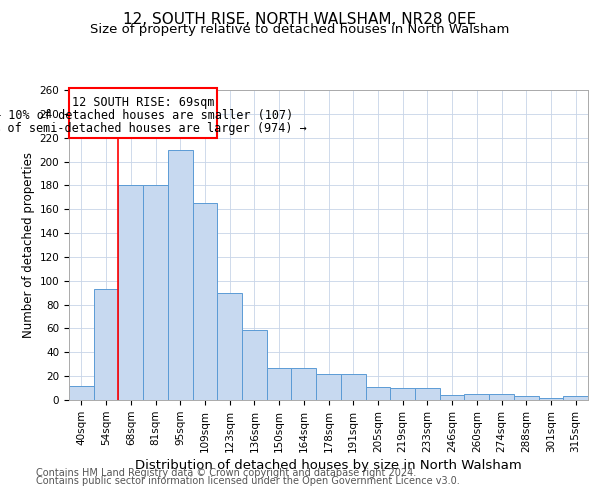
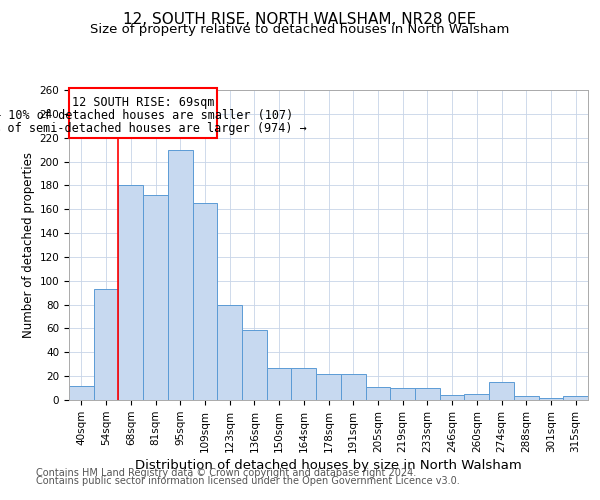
81sqm: 180 -> 172
123sqm: 90 -> 80
274sqm: 5 -> 15
